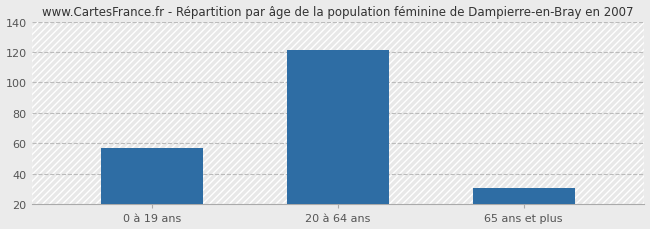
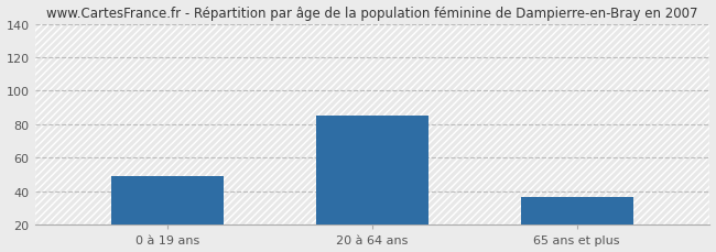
0 à 19 ans: 57 -> 49
20 à 64 ans: 121 -> 85
65 ans et plus: 31 -> 37
